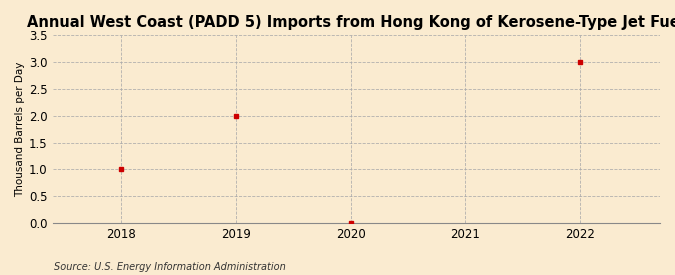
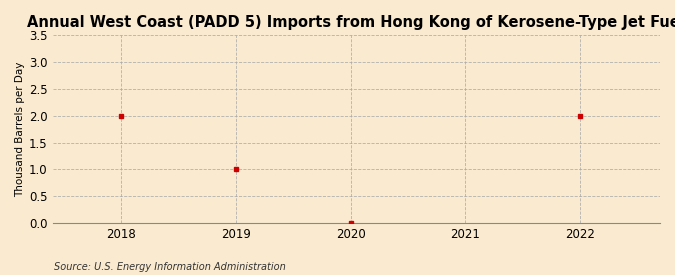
2018: 1 -> 2
2019: 2 -> 1
2022: 3 -> 2
